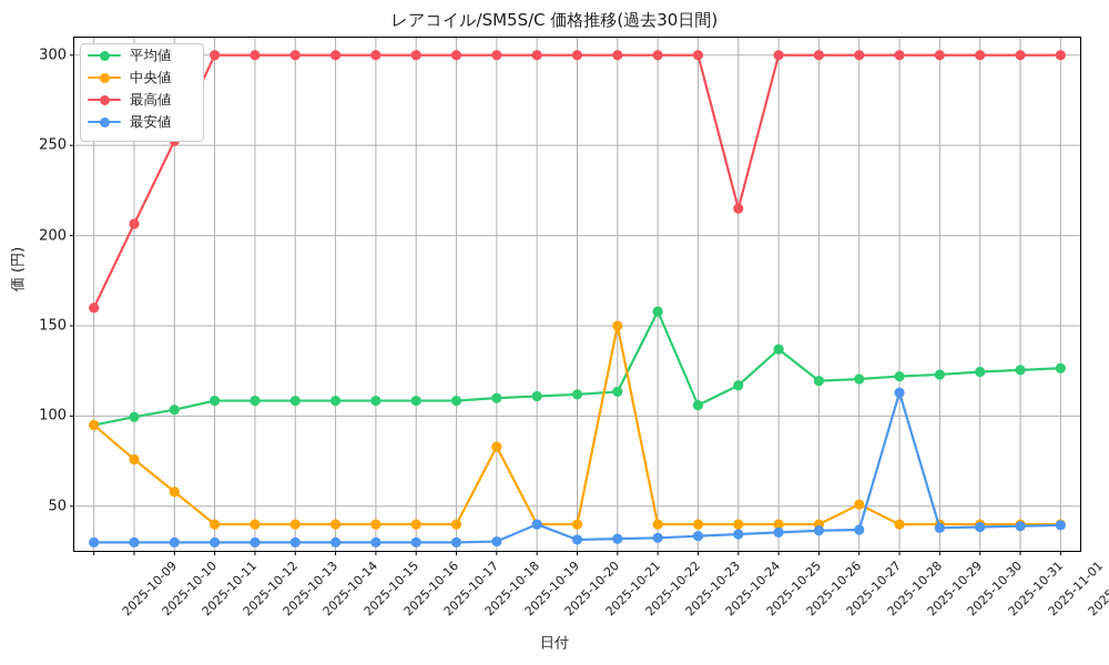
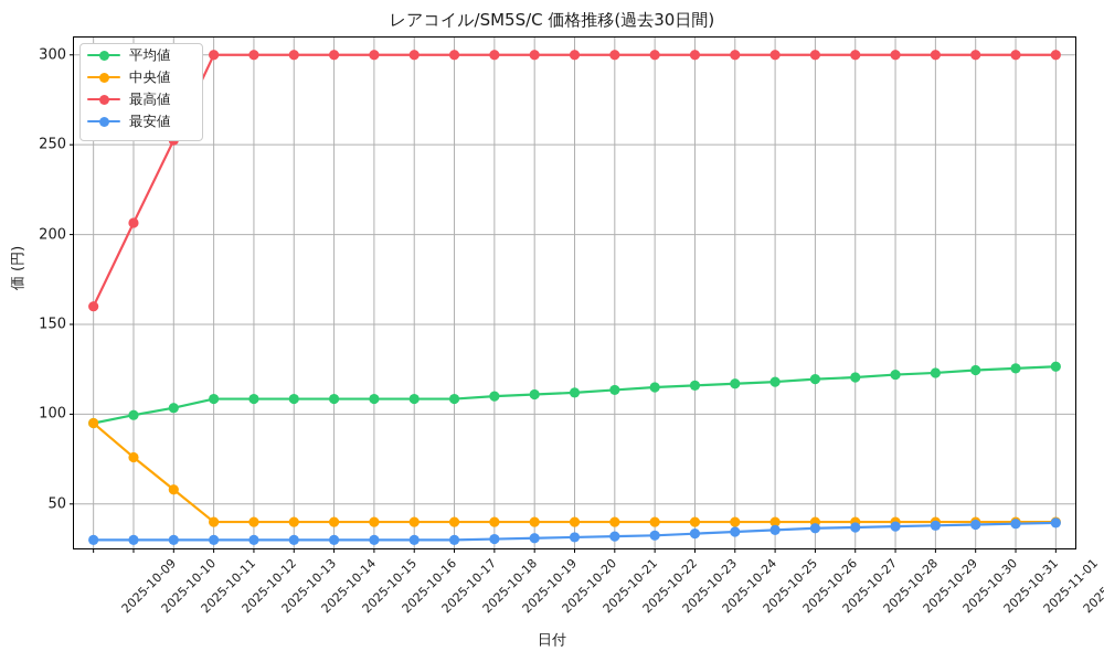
中央値/2025-10-19: 83 -> 40
最安値/2025-10-20: 40 -> 31
中央値/2025-10-22: 150 -> 40
平均値/2025-10-23: 158 -> 115
平均値/2025-10-24: 106 -> 116
最高値/2025-10-25: 215 -> 300
平均値/2025-10-26: 137 -> 118
中央値/2025-10-28: 51 -> 40
最安値/2025-10-29: 113 -> 38
